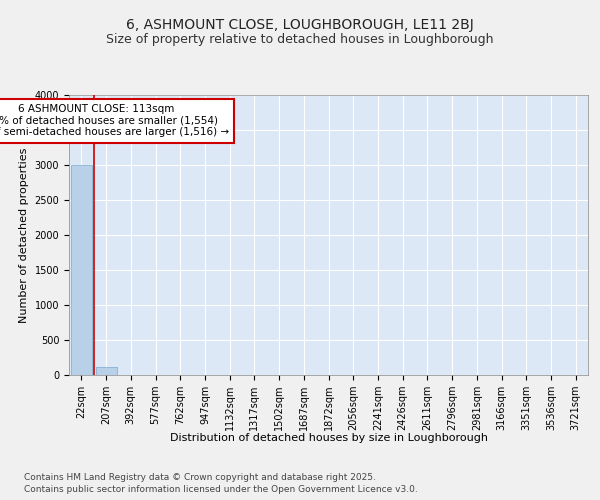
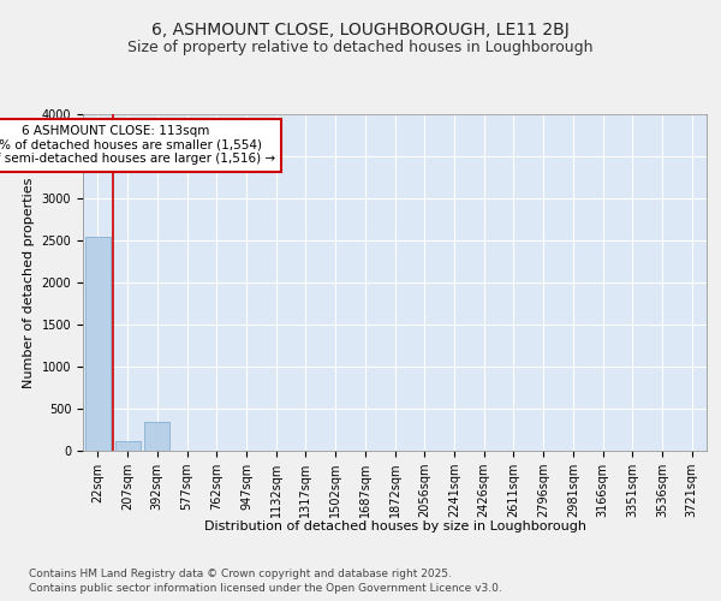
22sqm: 3000 -> 2540
392sqm: 0 -> 340
